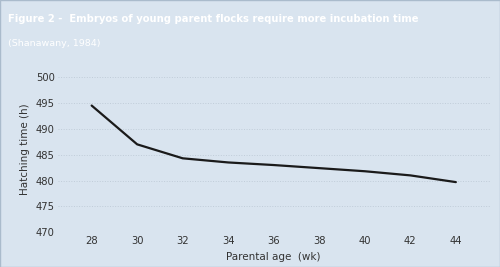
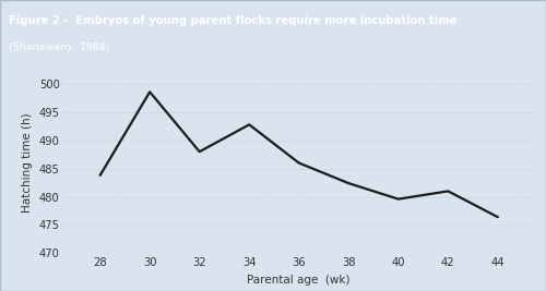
28: 494.5 -> 483.8
30: 487.0 -> 498.6
32: 484.3 -> 488.0
34: 483.5 -> 492.8
36: 483.0 -> 486.0
40: 481.8 -> 479.6
44: 479.7 -> 476.4
